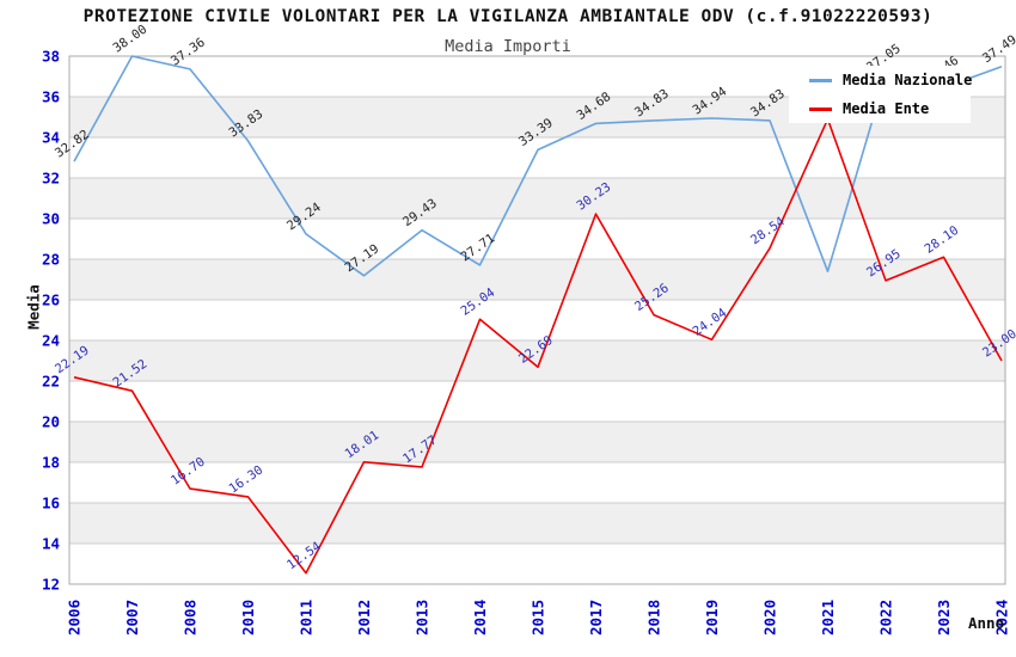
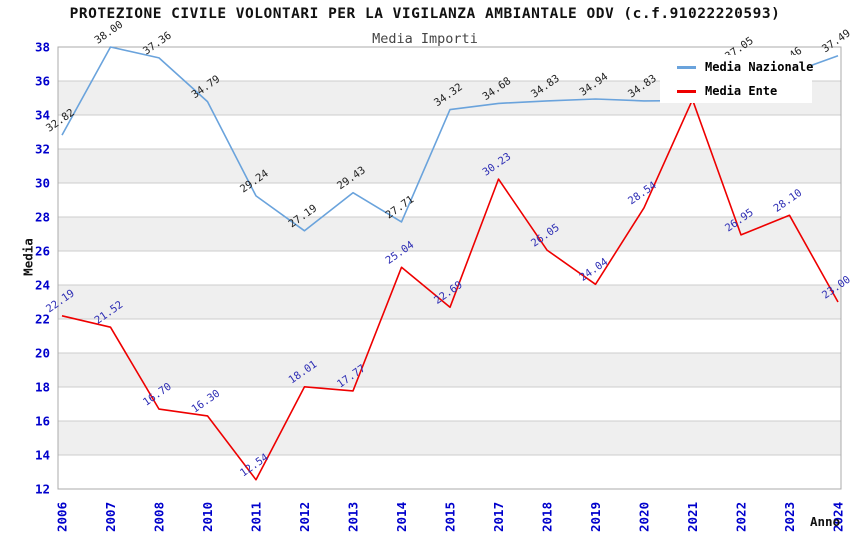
Media Nazionale/2010: 33.83 -> 34.79
Media Nazionale/2015: 33.39 -> 34.32
Media Ente/2018: 25.26 -> 26.05
Media Nazionale/2021: 27.4 -> 34.9
